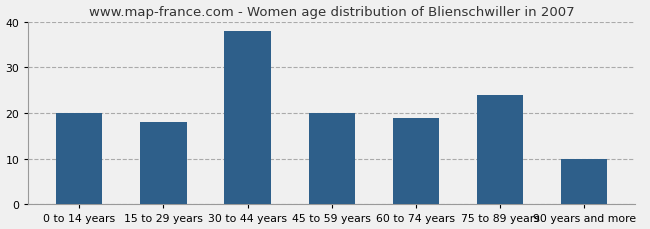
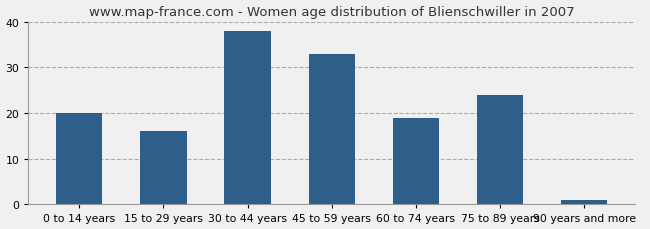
15 to 29 years: 18 -> 16
45 to 59 years: 20 -> 33
90 years and more: 10 -> 1
